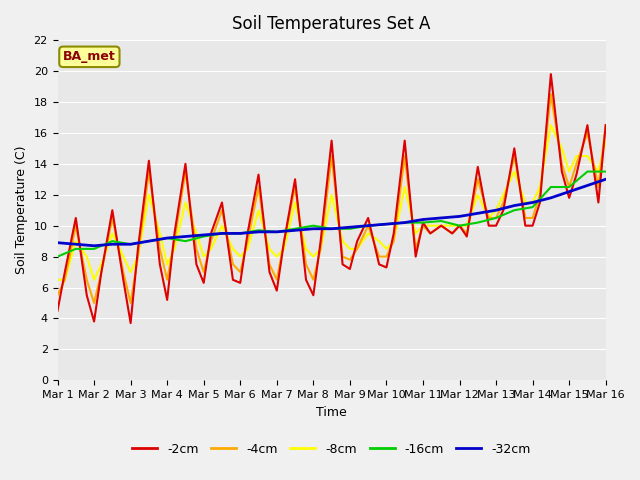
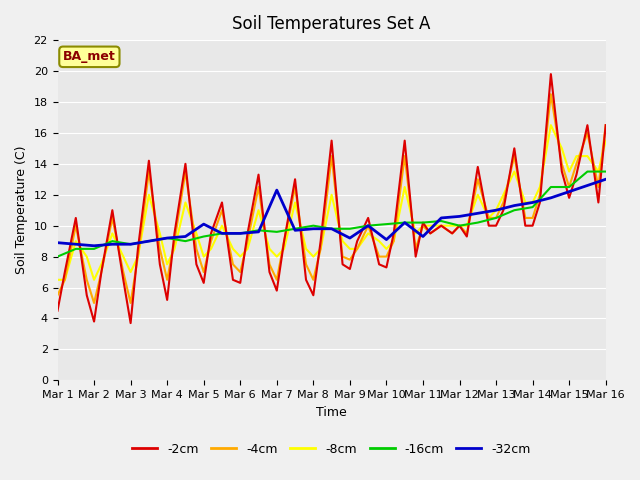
-32cm/Mar 5: 9.4 -> 10.1
-32cm/Mar 7: 9.6 -> 12.3
-32cm/Mar 9: 9.9 -> 9.2
-32cm/Mar 10: 10.1 -> 9.1
-32cm/Mar 11: 10.4 -> 9.3
